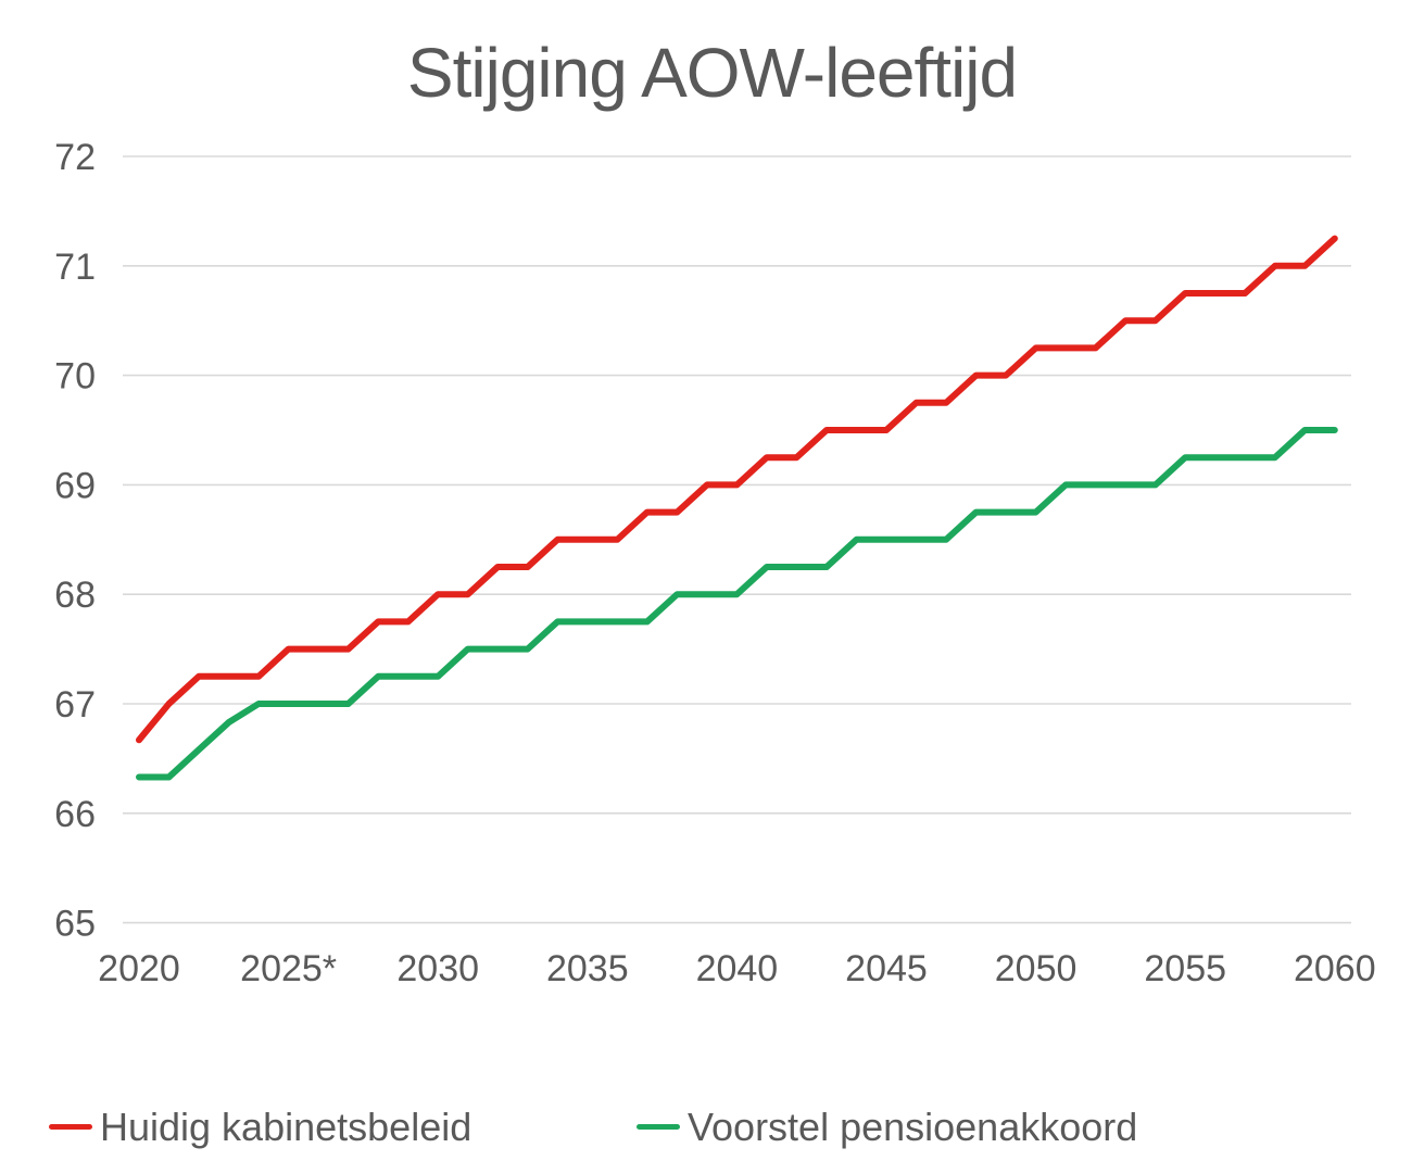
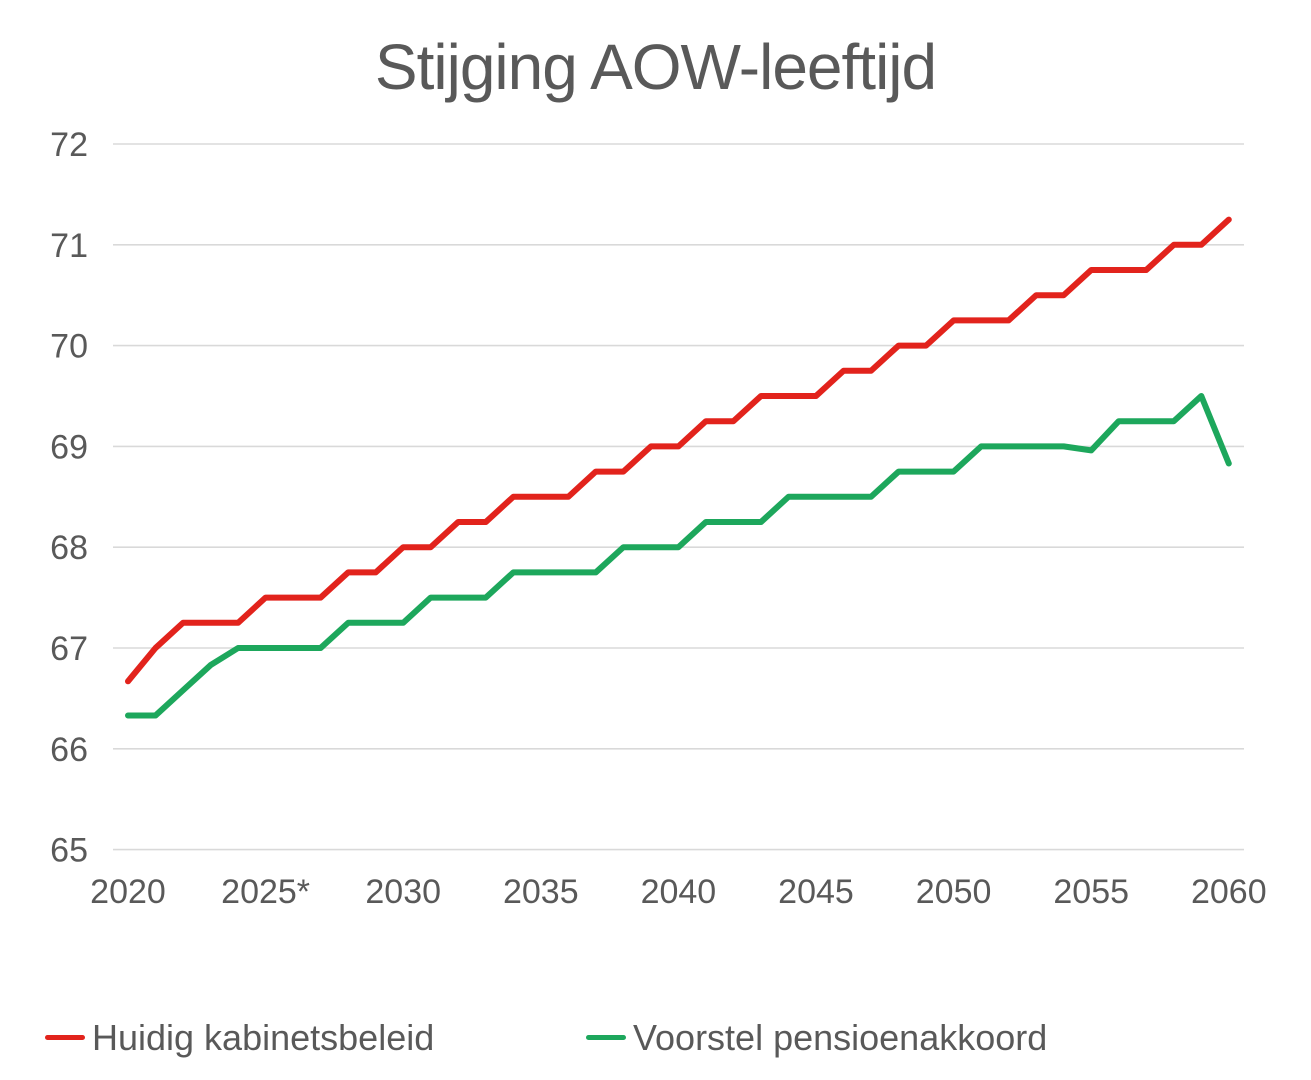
Voorstel pensioenakkoord/2055: 69.25 -> 68.96
Voorstel pensioenakkoord/2060: 69.50 -> 68.83
